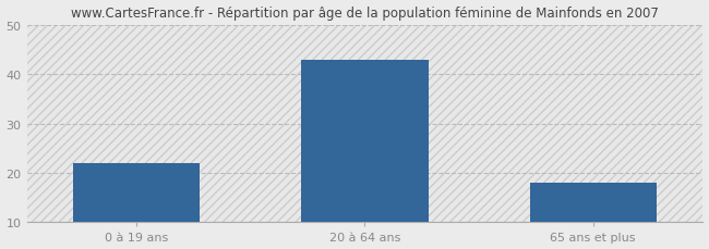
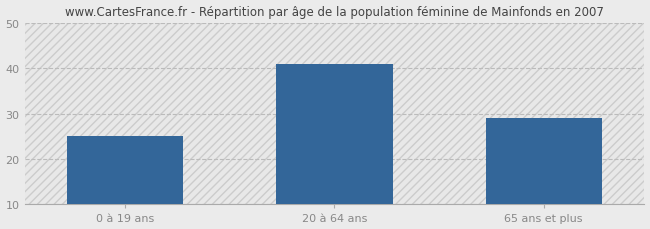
0 à 19 ans: 22 -> 25
20 à 64 ans: 43 -> 41
65 ans et plus: 18 -> 29
